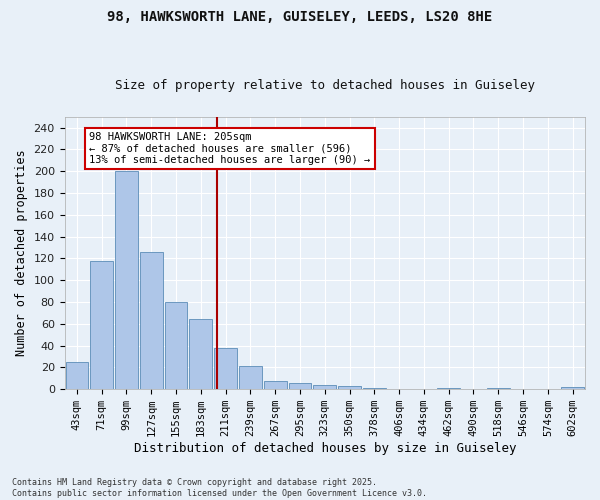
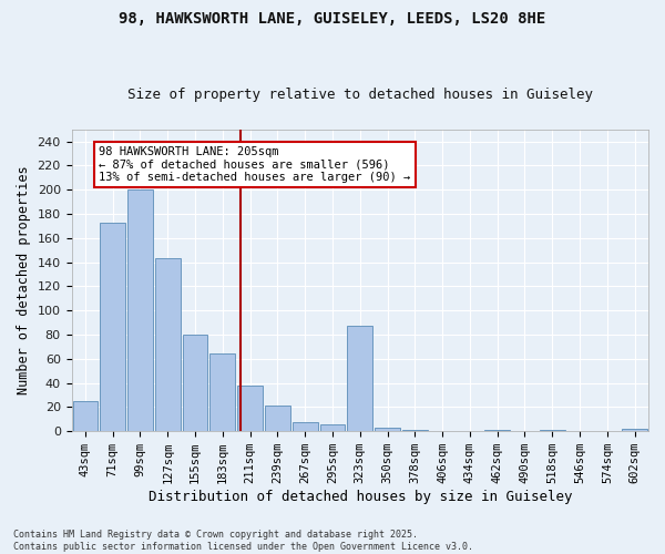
71sqm: 118 -> 173
127sqm: 126 -> 143
323sqm: 4 -> 87
